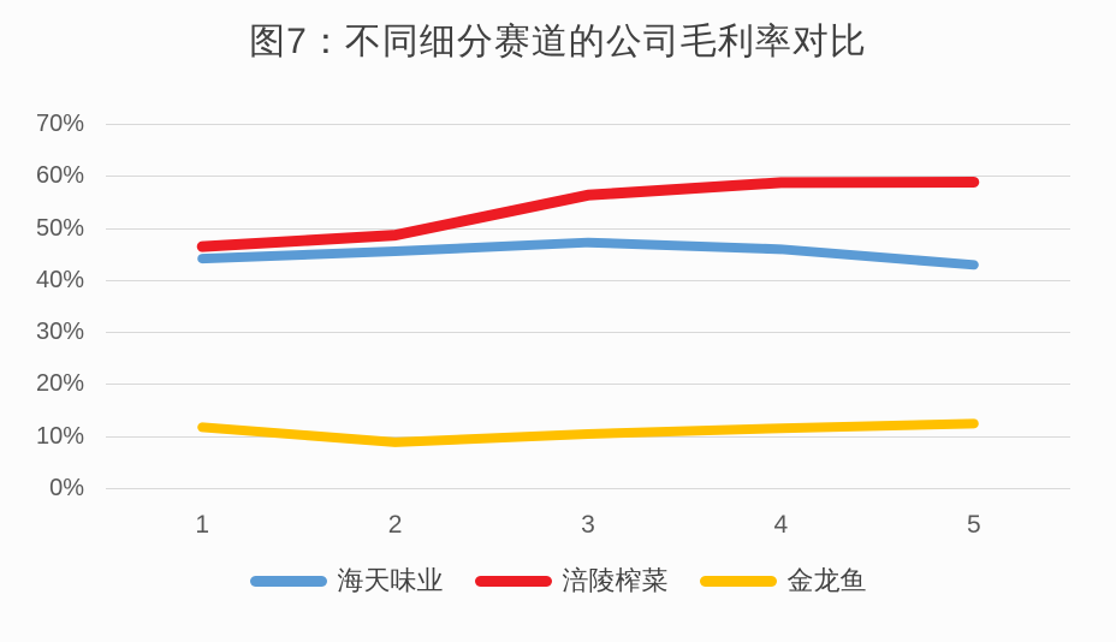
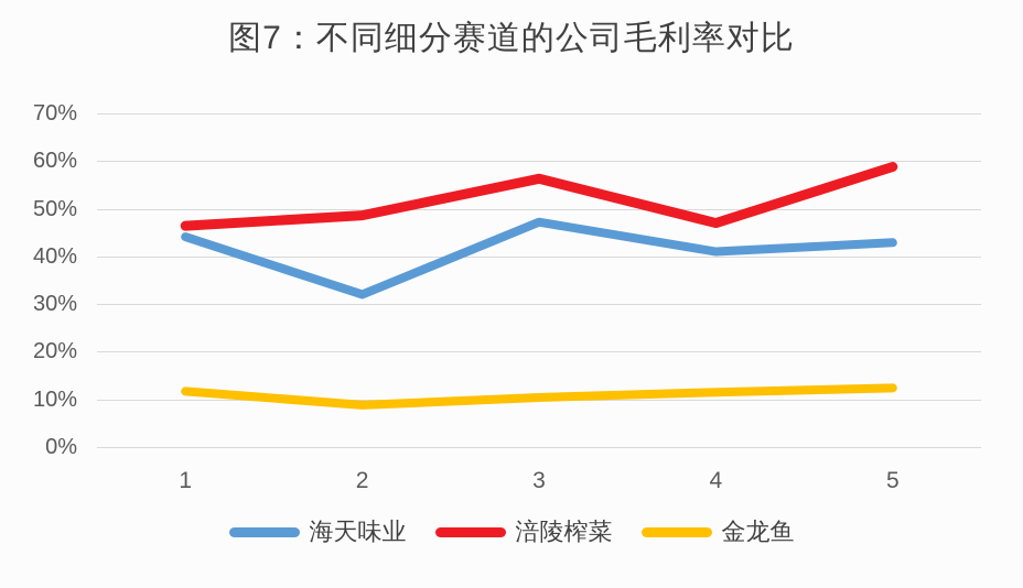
海天味业/2: 46% -> 32%
海天味业/4: 46% -> 41%
涪陵榨菜/4: 59% -> 47%
